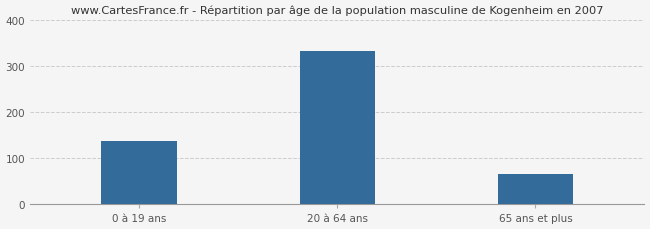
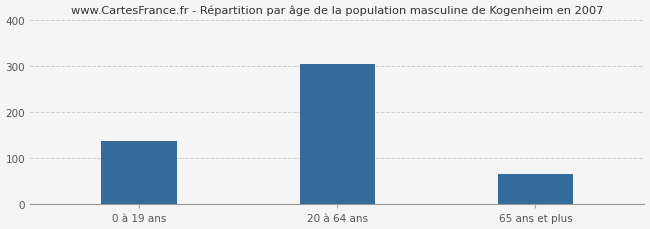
20 à 64 ans: 333 -> 305
